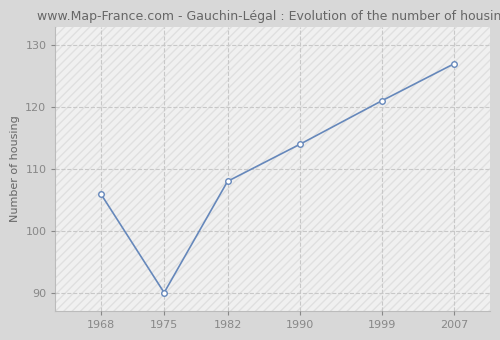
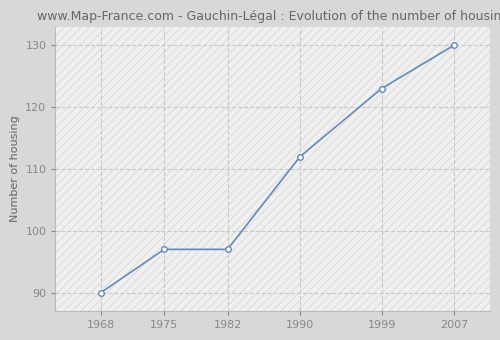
1968: 106 -> 90
1975: 90 -> 97
1982: 108 -> 97
1990: 114 -> 112
1999: 121 -> 123
2007: 127 -> 130
